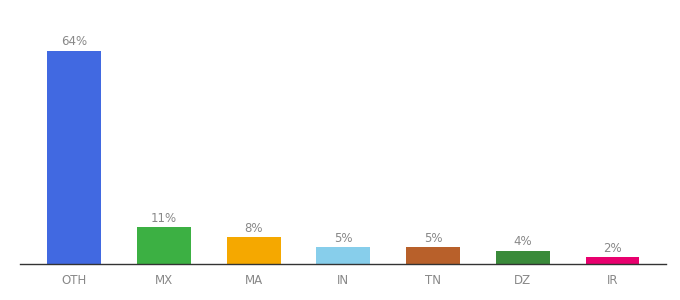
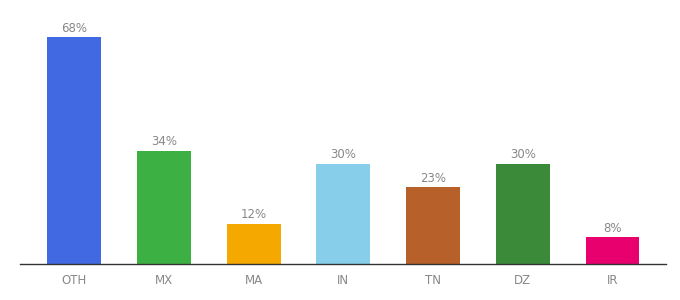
OTH: 64% -> 68%
MX: 11% -> 34%
MA: 8% -> 12%
IN: 5% -> 30%
TN: 5% -> 23%
DZ: 4% -> 30%
IR: 2% -> 8%
